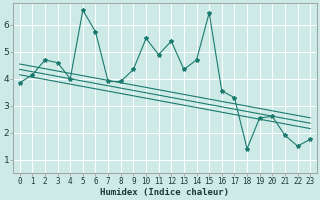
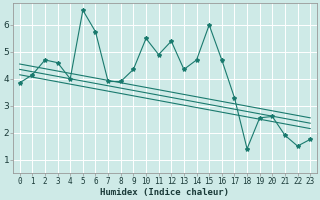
15: 6.45 -> 6.00
16: 3.55 -> 4.70
